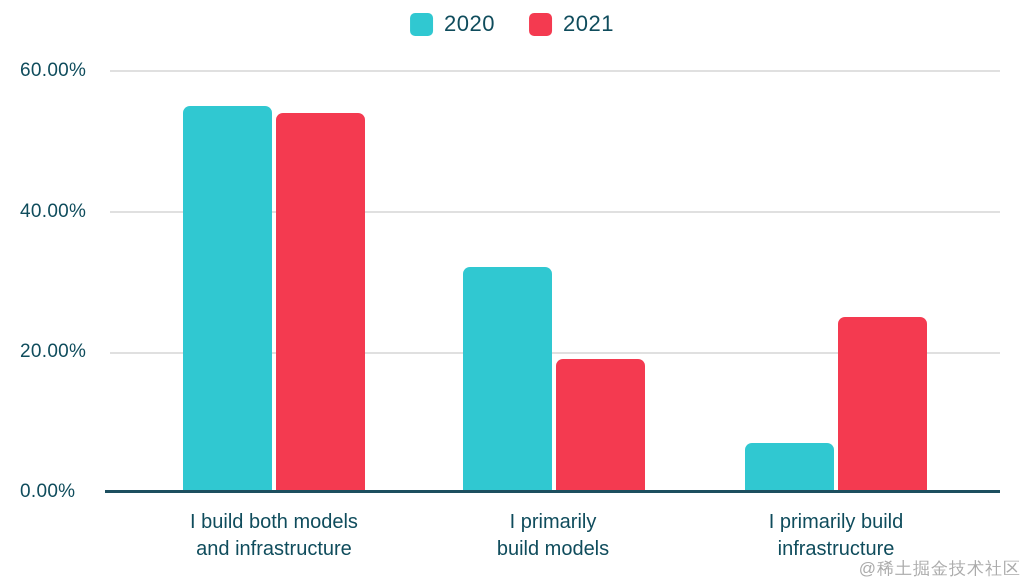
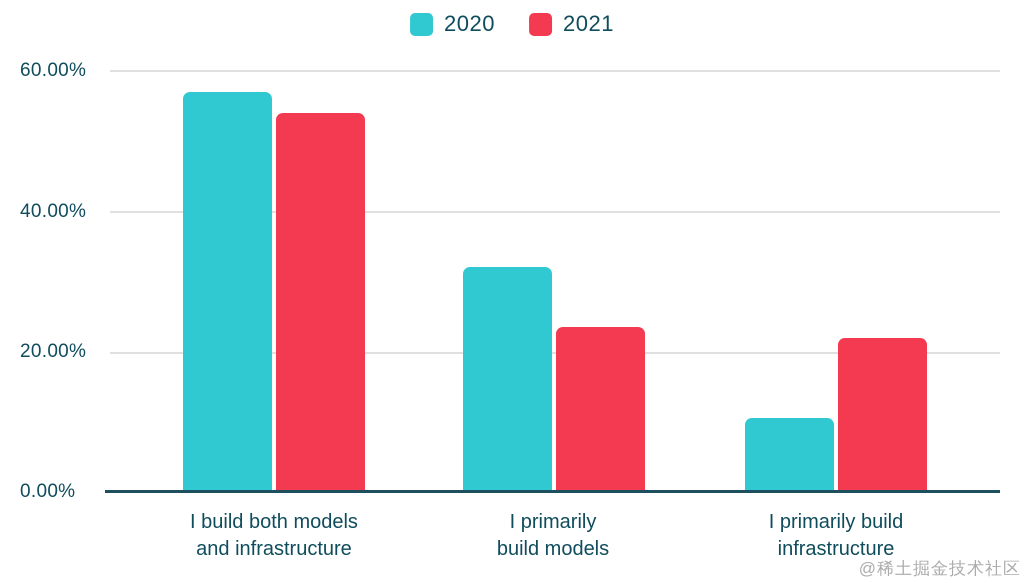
2020/I build both models and infrastructure: 55% -> 57%
2021/I primarily build models: 19% -> 24%
2020/I primarily build infrastructure: 7% -> 10%
2021/I primarily build infrastructure: 25% -> 22%
